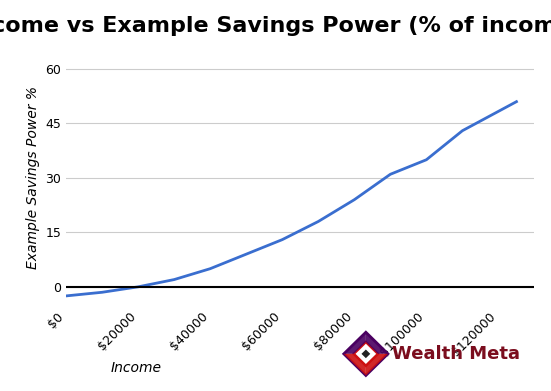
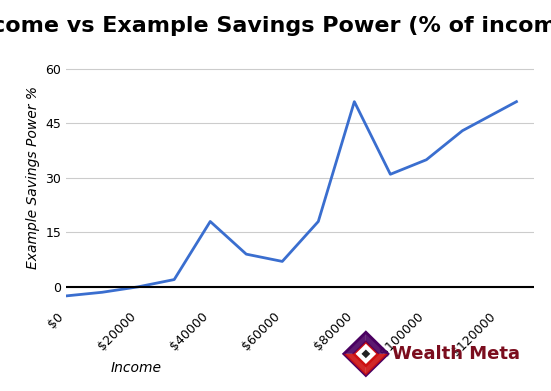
$40000: 5.0 -> 18.0
$60000: 13.0 -> 7.0
$80000: 24.0 -> 51.0
